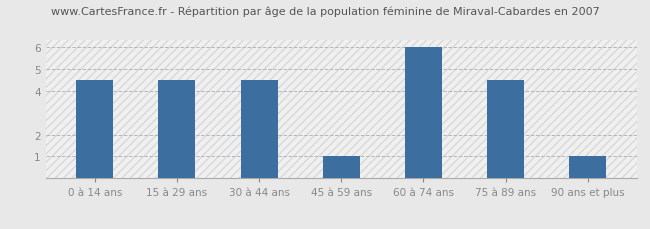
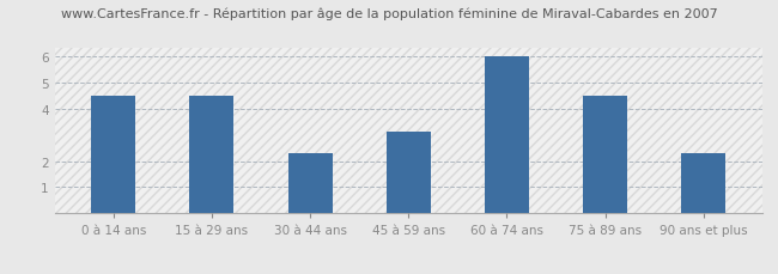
30 à 44 ans: 4.5 -> 2.3
45 à 59 ans: 1.0 -> 3.1
90 ans et plus: 1.0 -> 2.3
